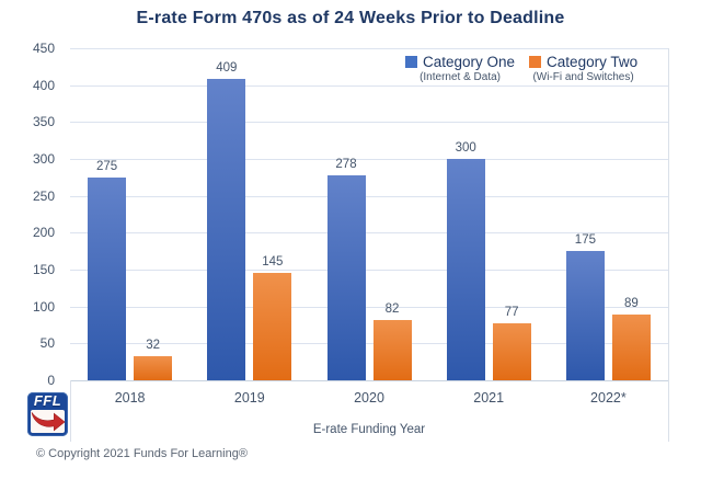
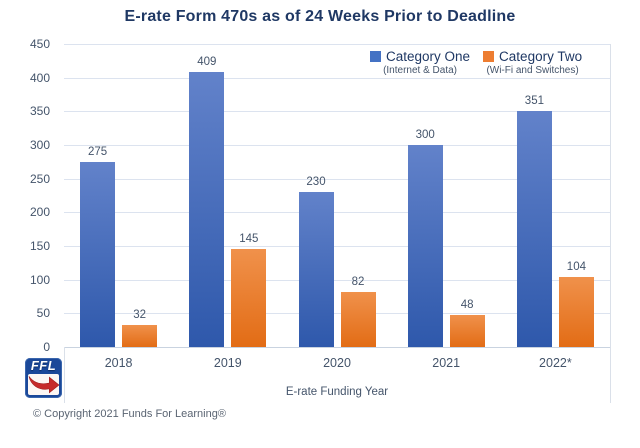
Category One/2020: 278 -> 230
Category Two/2021: 77 -> 48
Category One/2022*: 175 -> 351
Category Two/2022*: 89 -> 104
